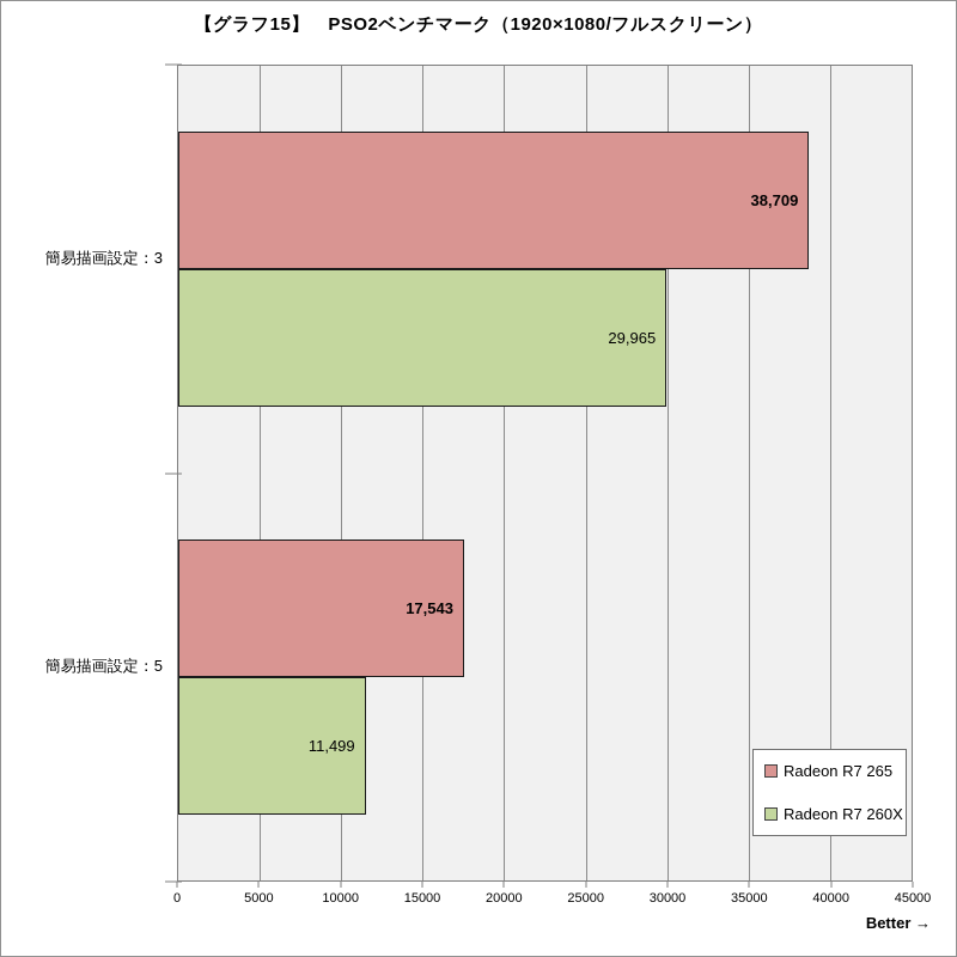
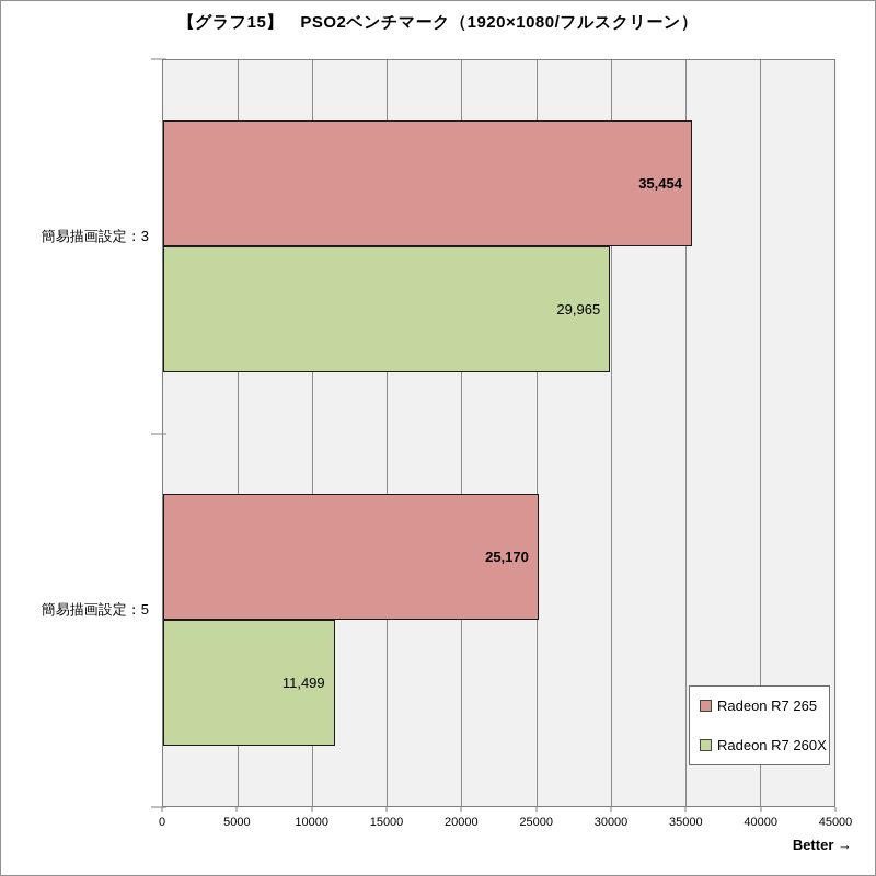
Radeon R7 265/簡易描画設定：3: 38,709 -> 35,454
Radeon R7 265/簡易描画設定：5: 17,543 -> 25,170
